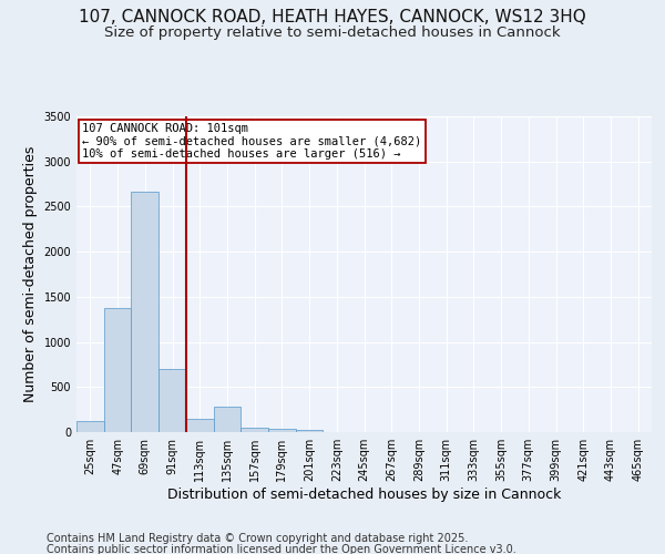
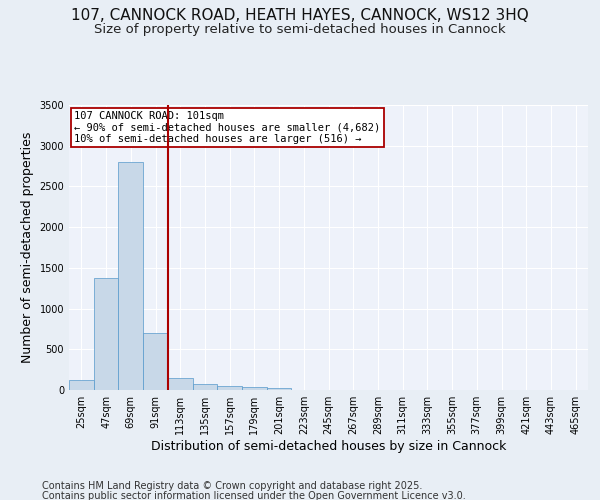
69sqm: 2660 -> 2800
135sqm: 280 -> 70
